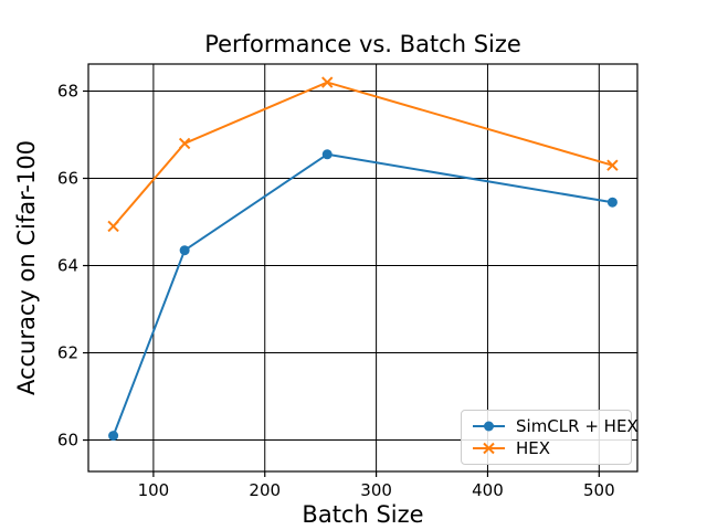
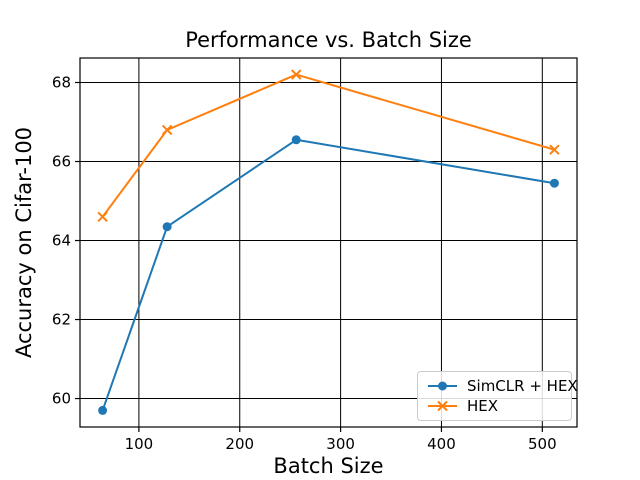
SimCLR + HEX/64: 60.1 -> 59.7
HEX/64: 64.9 -> 64.6
